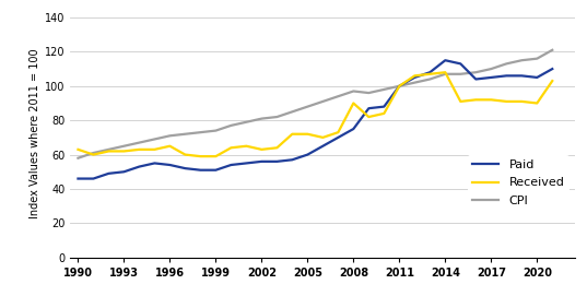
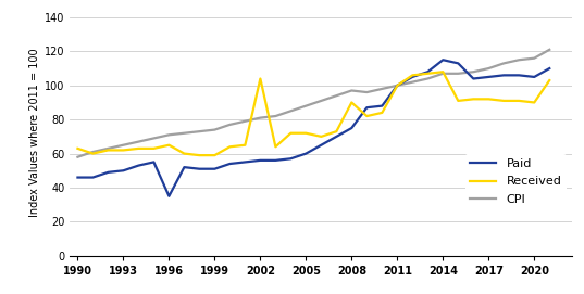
Paid/1996: 54 -> 35
Received/2002: 63 -> 104
